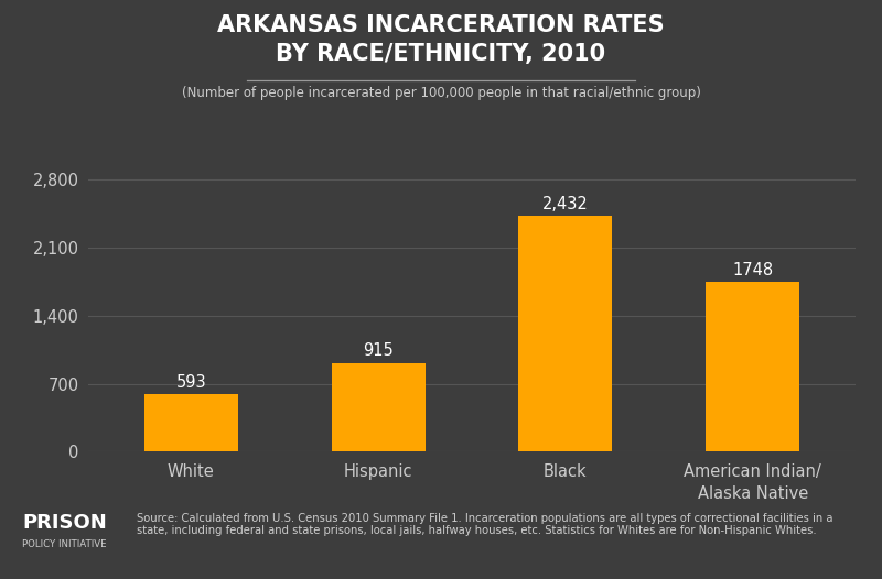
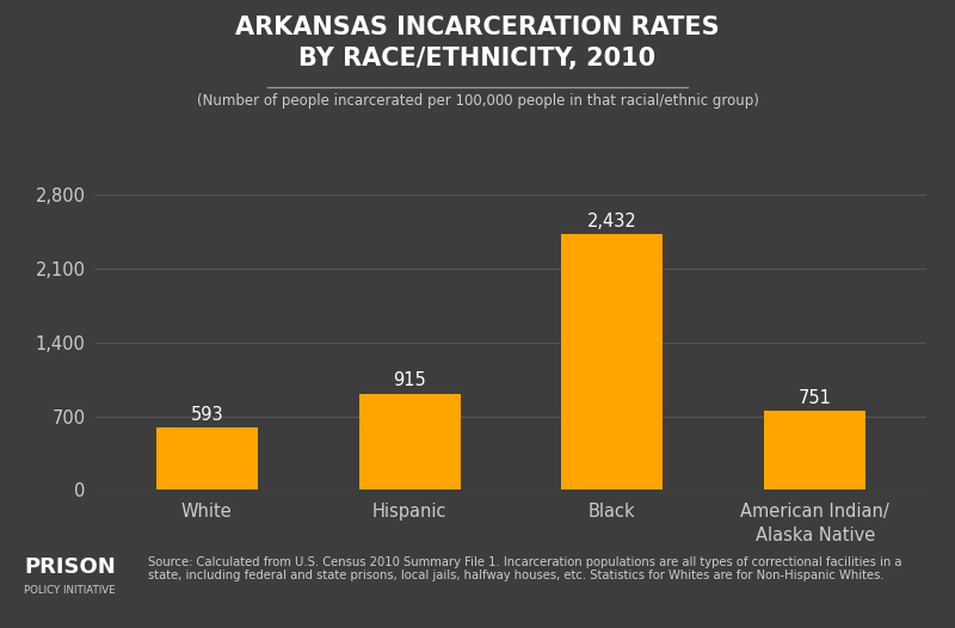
American Indian/ Alaska Native: 1748 -> 751
